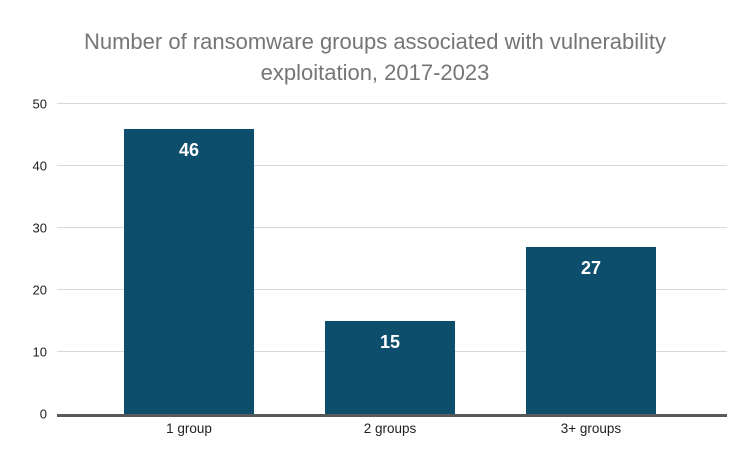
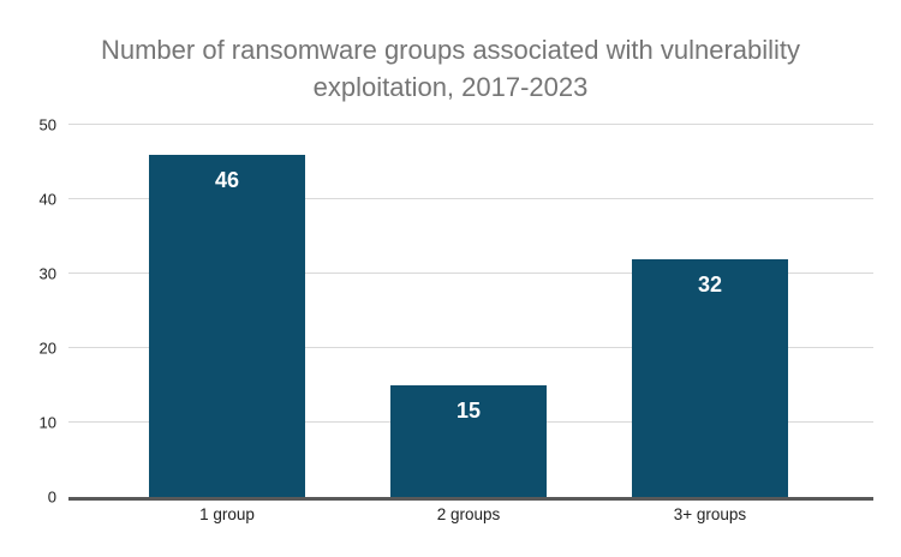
3+ groups: 27 -> 32
